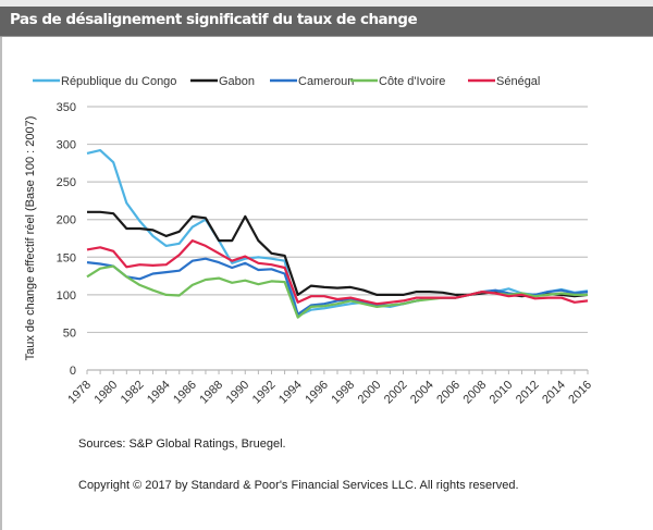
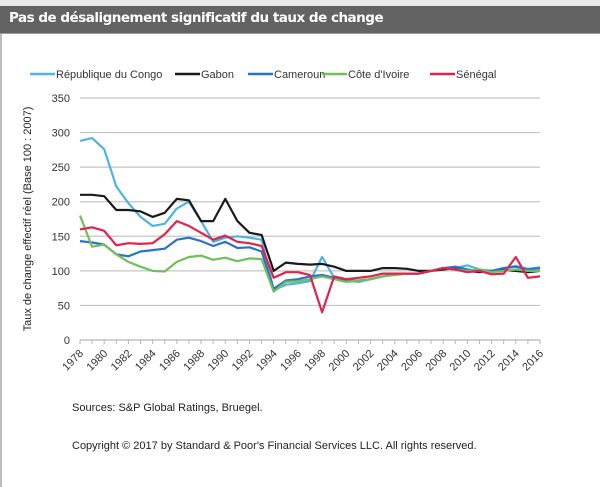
Côte d'Ivoire/1978: 120 -> 180
République du Congo/1998: 90 -> 120
Sénégal/1998: 100 -> 40
Sénégal/2014: 100 -> 120
